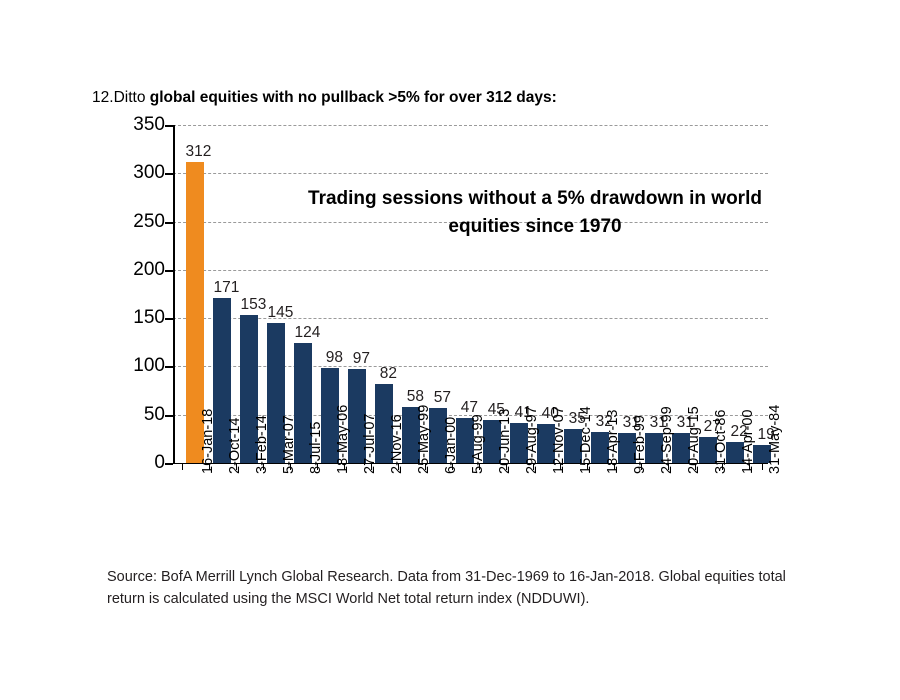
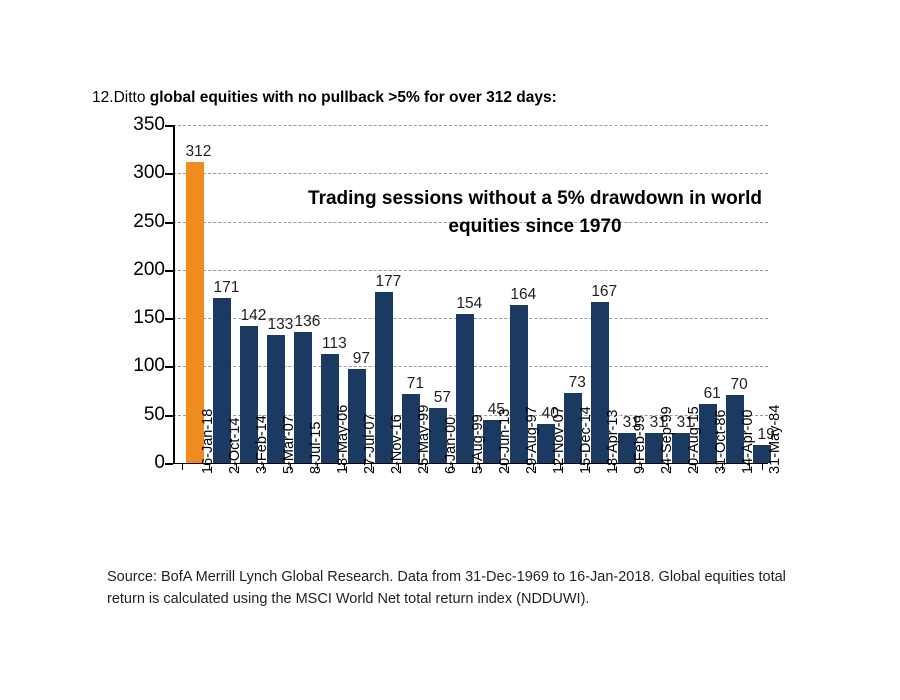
3-Feb-14: 153 -> 142
5-Mar-07: 145 -> 133
8-Jul-15: 124 -> 136
18-May-06: 98 -> 113
2-Nov-16: 82 -> 177
25-May-99: 58 -> 71
5-Aug-99: 47 -> 154
29-Aug-97: 41 -> 164
15-Dec-14: 35 -> 73
18-Apr-13: 32 -> 167
31-Oct-86: 27 -> 61
14-Apr-00: 22 -> 70
